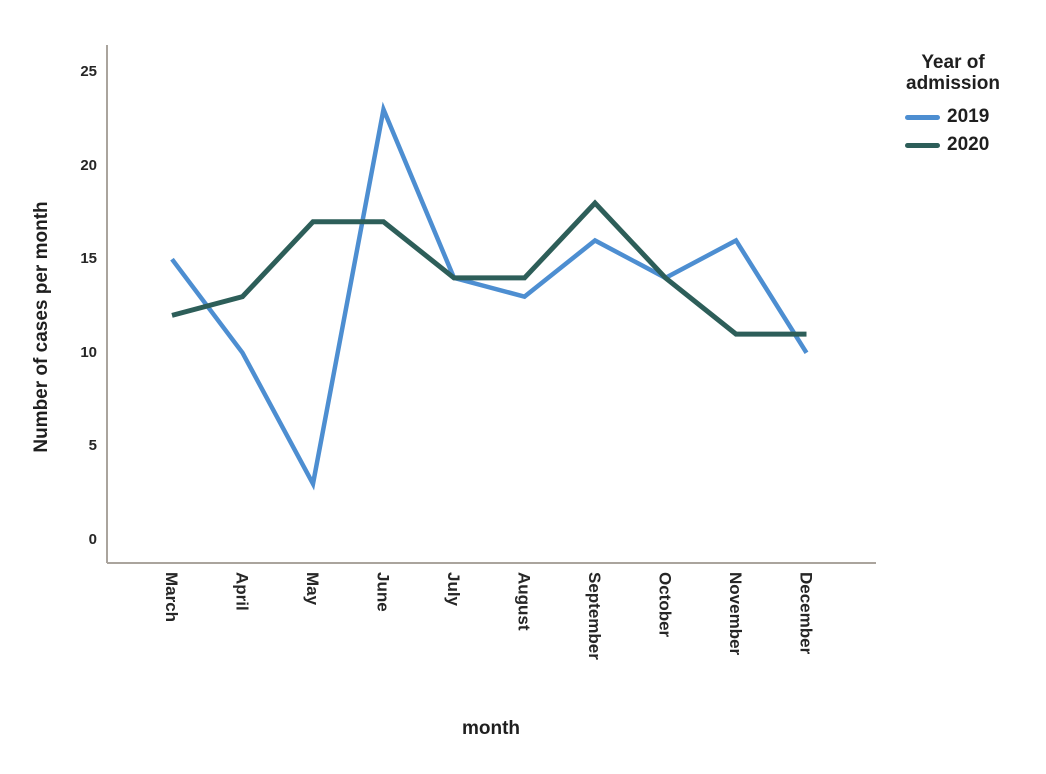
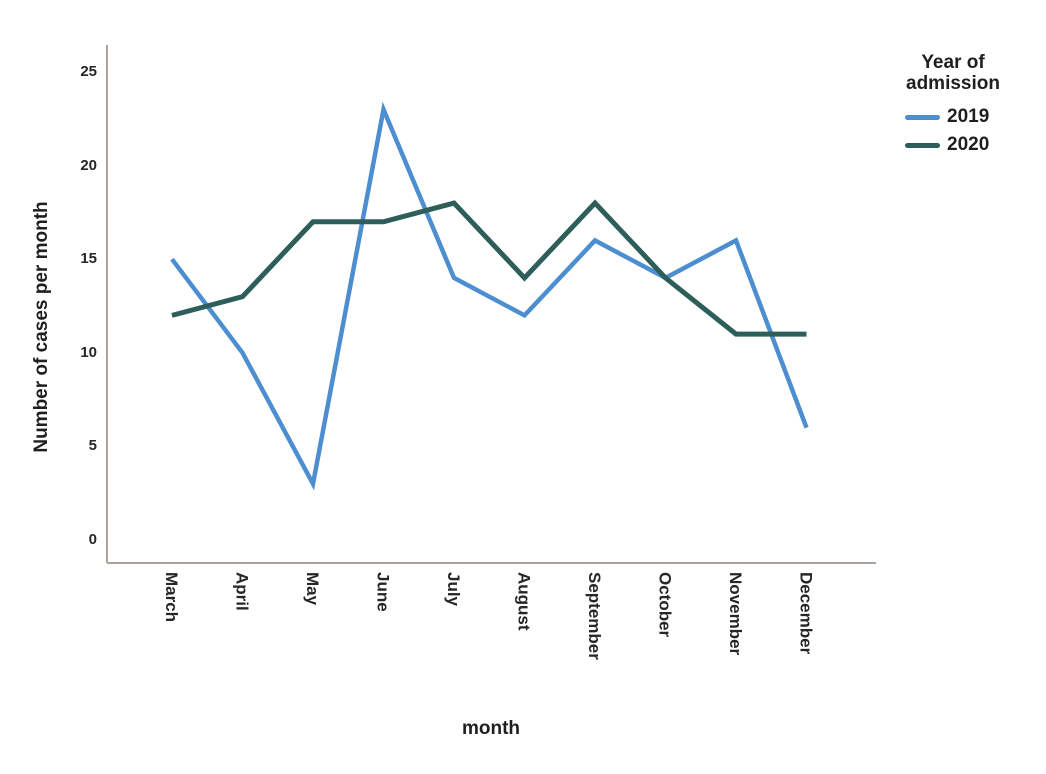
2020/July: 14 -> 18
2019/August: 13 -> 12
2019/December: 10 -> 6
